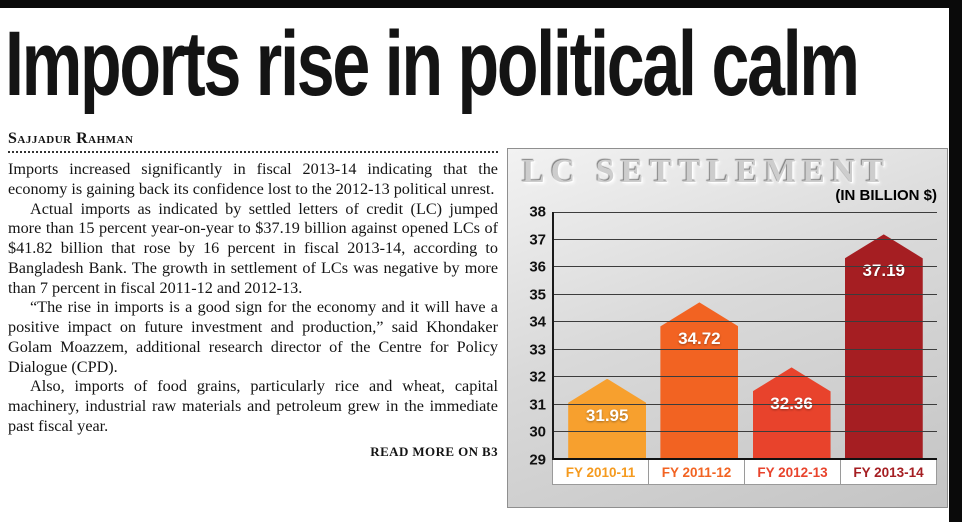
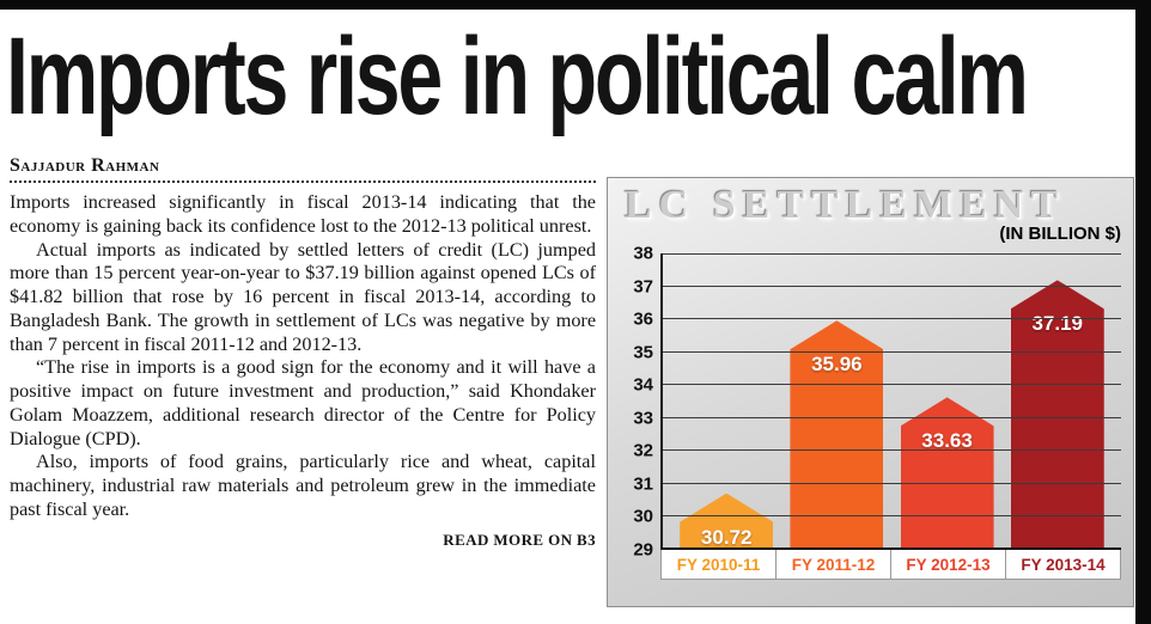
FY 2010-11: 31.95 -> 30.72
FY 2011-12: 34.72 -> 35.96
FY 2012-13: 32.36 -> 33.63
